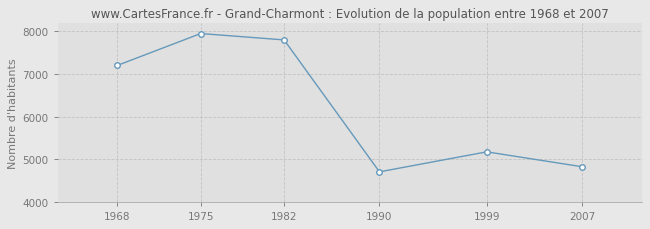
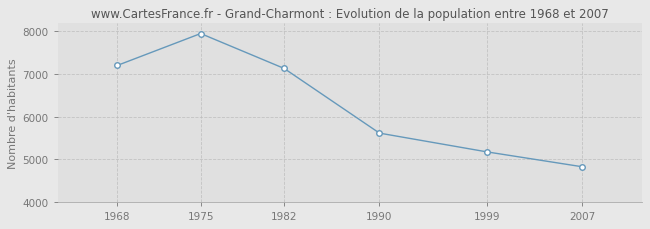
1982: 7800 -> 7130
1990: 4700 -> 5610
